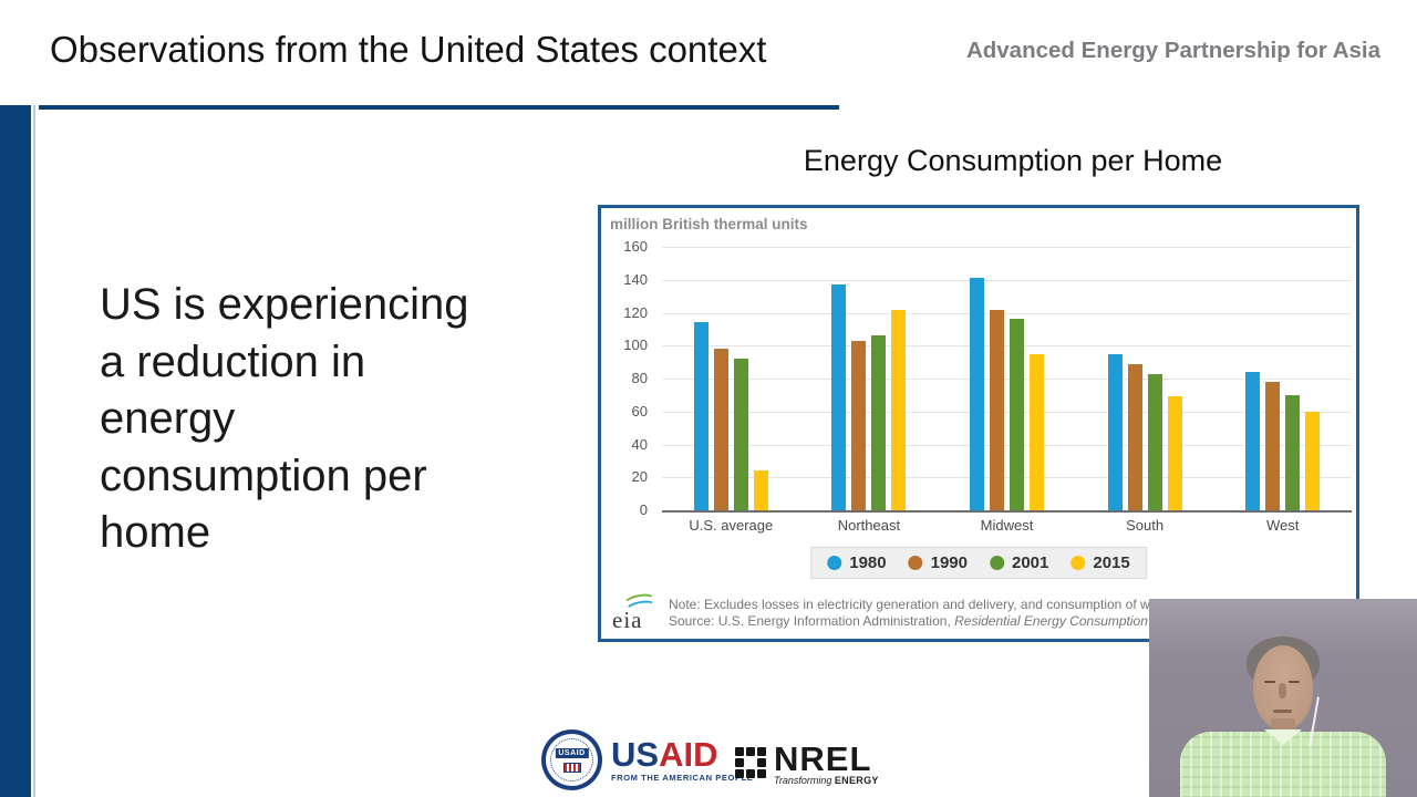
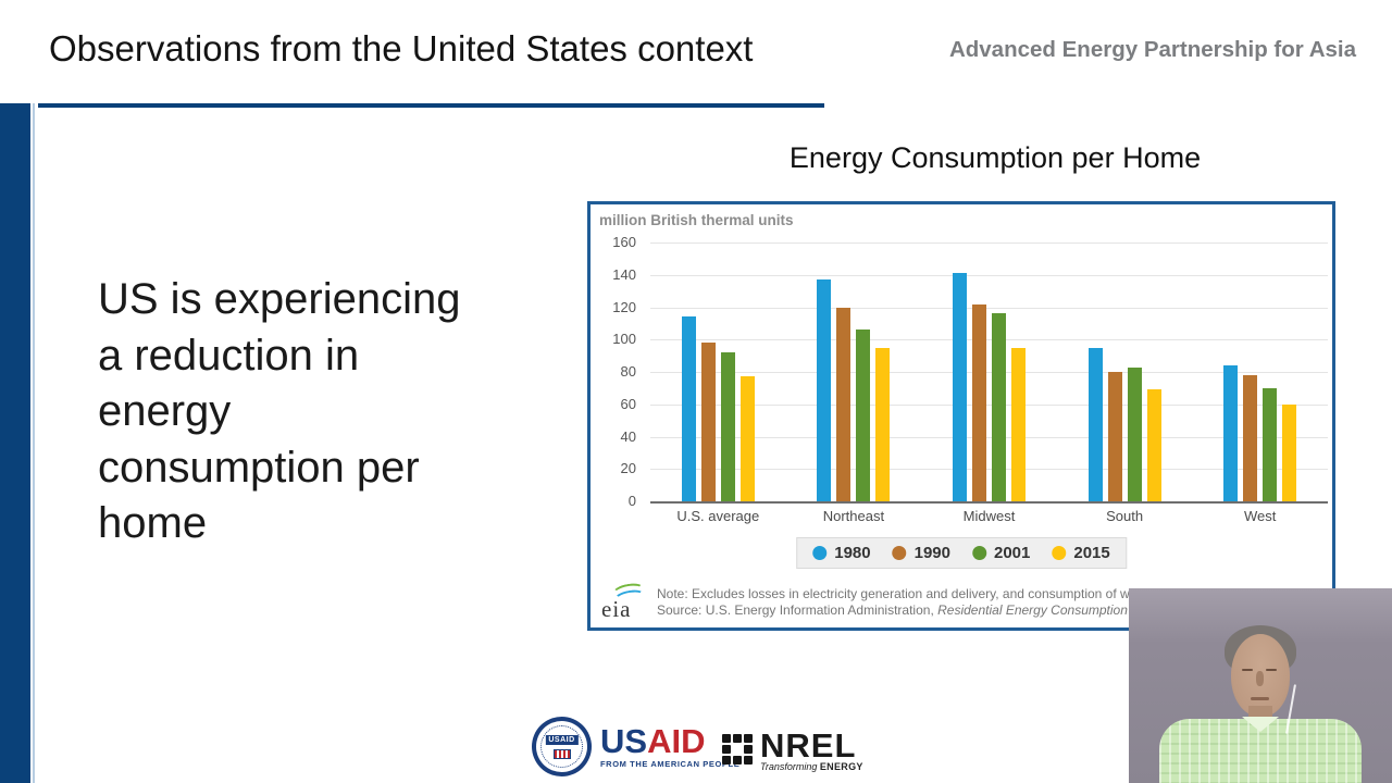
2015/U.S. average: 24 -> 77
1990/Northeast: 103 -> 120
2015/Northeast: 122 -> 95
1990/South: 89 -> 80
